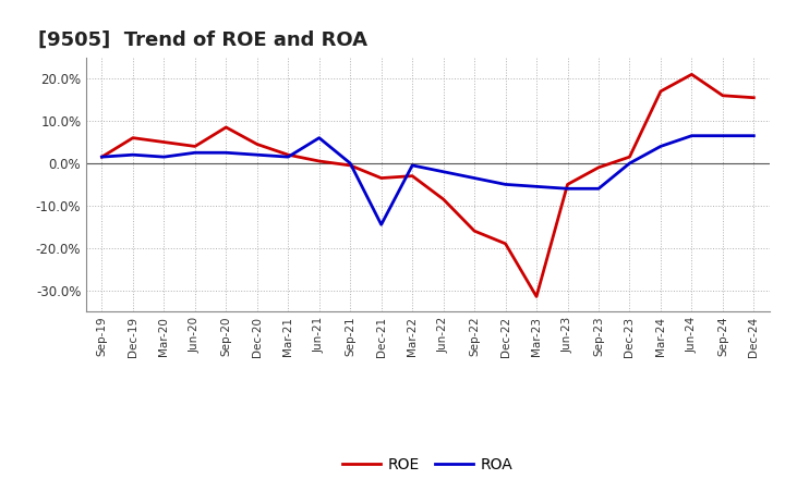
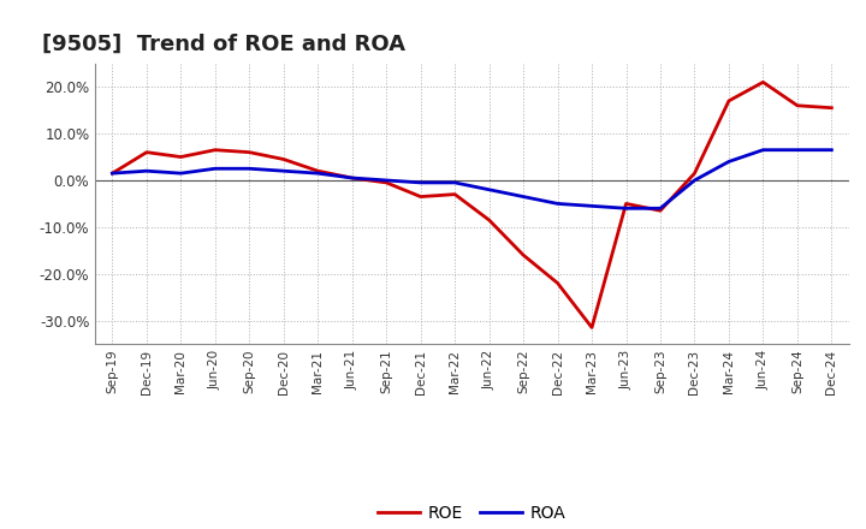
ROE/Jun-20: 4.0% -> 6.5%
ROE/Sep-20: 8.5% -> 6.0%
ROA/Jun-21: 6.0% -> 0.5%
ROA/Dec-21: -14.5% -> -0.5%
ROE/Dec-22: -19.0% -> -22.0%
ROE/Sep-23: -1.0% -> -6.5%
